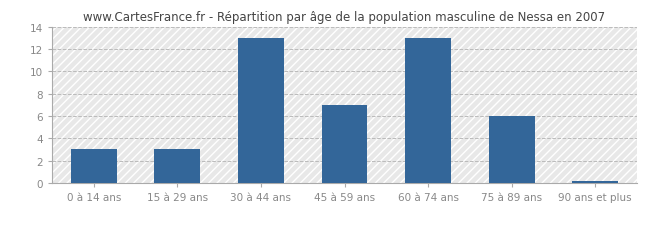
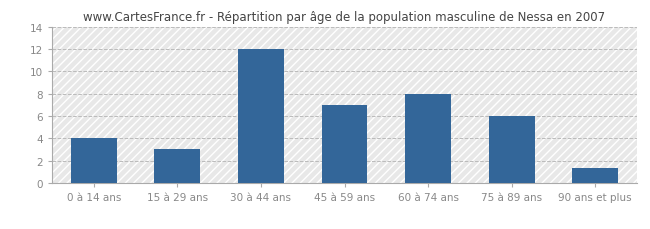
0 à 14 ans: 3.0 -> 4.0
30 à 44 ans: 13.0 -> 12.0
60 à 74 ans: 13.0 -> 8.0
90 ans et plus: 0.2 -> 1.3
